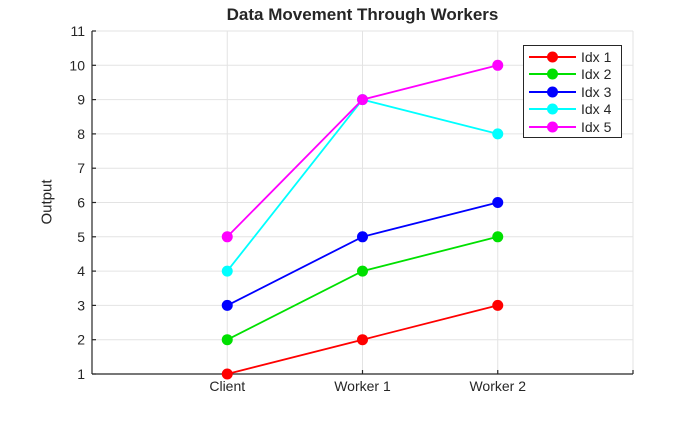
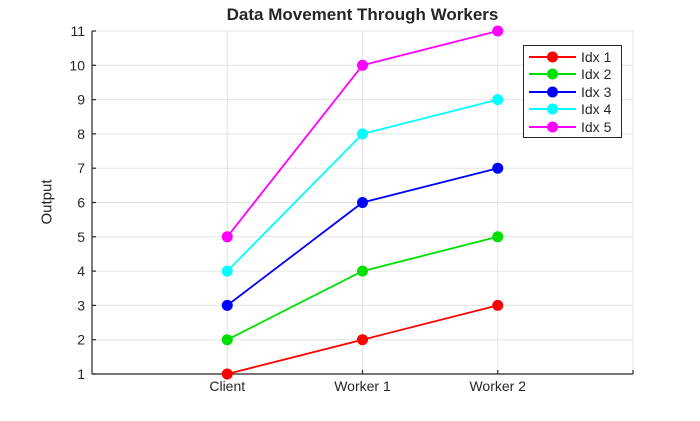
Idx 3/Worker 1: 5 -> 6
Idx 4/Worker 1: 9 -> 8
Idx 5/Worker 1: 9 -> 10
Idx 3/Worker 2: 6 -> 7
Idx 4/Worker 2: 8 -> 9
Idx 5/Worker 2: 10 -> 11
